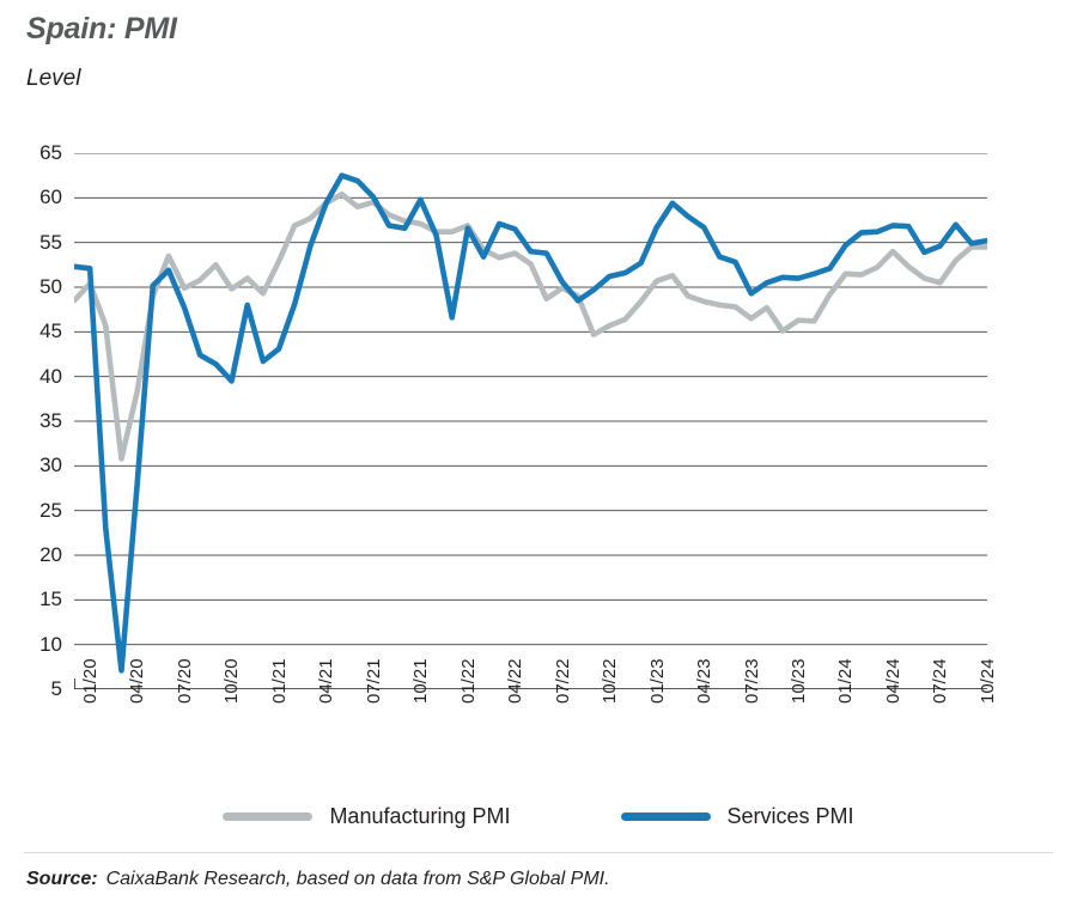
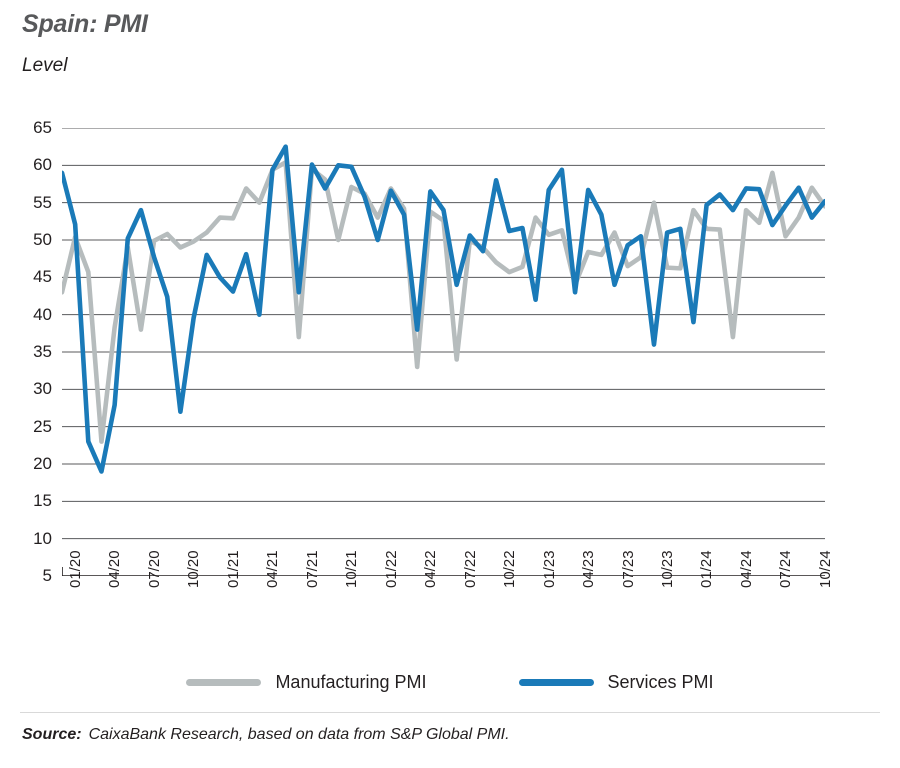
Manufacturing PMI/01/20: 48 -> 43
Services PMI/01/20: 52 -> 59
Manufacturing PMI/04/20: 31 -> 23
Services PMI/04/20: 7 -> 19
Manufacturing PMI/07/20: 54 -> 38
Services PMI/07/20: 52 -> 54
Manufacturing PMI/10/20: 52 -> 49
Services PMI/10/20: 41 -> 27
Manufacturing PMI/01/21: 49 -> 53
Services PMI/01/21: 42 -> 45
Manufacturing PMI/04/21: 58 -> 55
Services PMI/04/21: 55 -> 40
Manufacturing PMI/07/21: 59 -> 37
Services PMI/07/21: 62 -> 43
Manufacturing PMI/10/21: 57 -> 50
Services PMI/10/21: 57 -> 60
Manufacturing PMI/01/22: 56 -> 53
Services PMI/01/22: 47 -> 50
Manufacturing PMI/04/22: 53 -> 33
Services PMI/04/22: 57 -> 38
Manufacturing PMI/07/22: 49 -> 34
Services PMI/07/22: 54 -> 44
Manufacturing PMI/10/22: 45 -> 47
Services PMI/10/22: 50 -> 58
Manufacturing PMI/01/23: 48 -> 53
Services PMI/01/23: 53 -> 42
Manufacturing PMI/04/23: 49 -> 44
Services PMI/04/23: 58 -> 43
Manufacturing PMI/07/23: 48 -> 51
Services PMI/07/23: 53 -> 44
Manufacturing PMI/10/23: 45 -> 55
Services PMI/10/23: 51 -> 36
Manufacturing PMI/01/24: 49 -> 54
Services PMI/01/24: 52 -> 39
Manufacturing PMI/04/24: 52 -> 37
Services PMI/04/24: 56 -> 54
Manufacturing PMI/07/24: 51 -> 59
Services PMI/07/24: 54 -> 52
Manufacturing PMI/10/24: 54 -> 57
Services PMI/10/24: 55 -> 53
